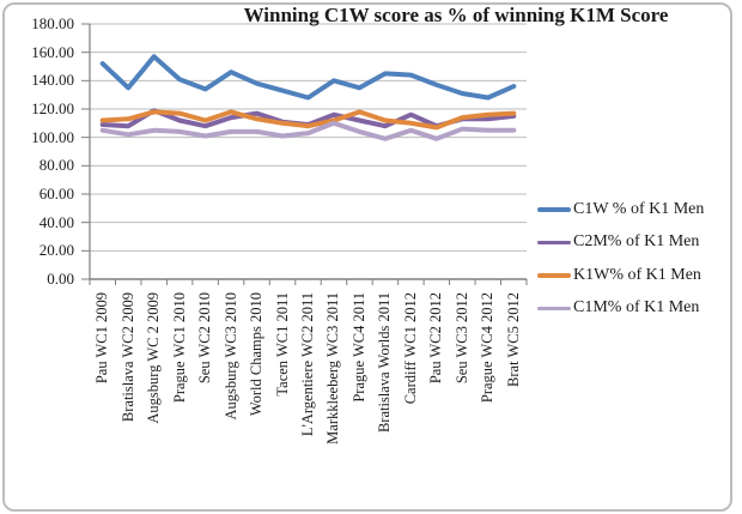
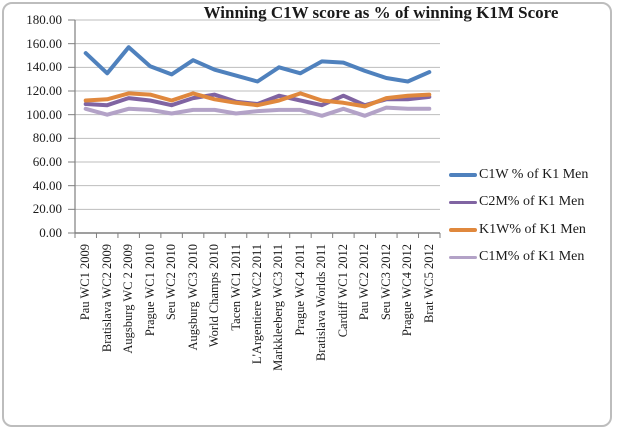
C1M% of K1 Men/Bratislava WC2 2009: 102 -> 100
C2M% of K1 Men/Augsburg WC 2 2009: 119 -> 114
C1M% of K1 Men/Markkleeberg WC3 2011: 110 -> 104
